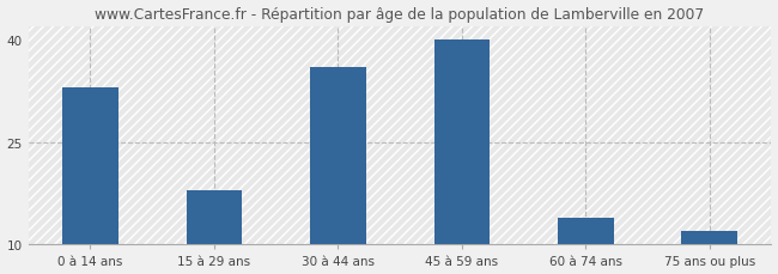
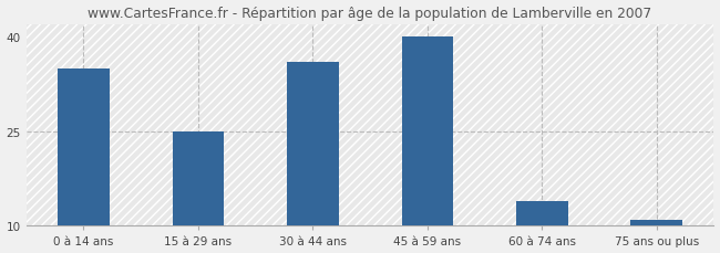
0 à 14 ans: 33 -> 35
15 à 29 ans: 18 -> 25
75 ans ou plus: 12 -> 11
